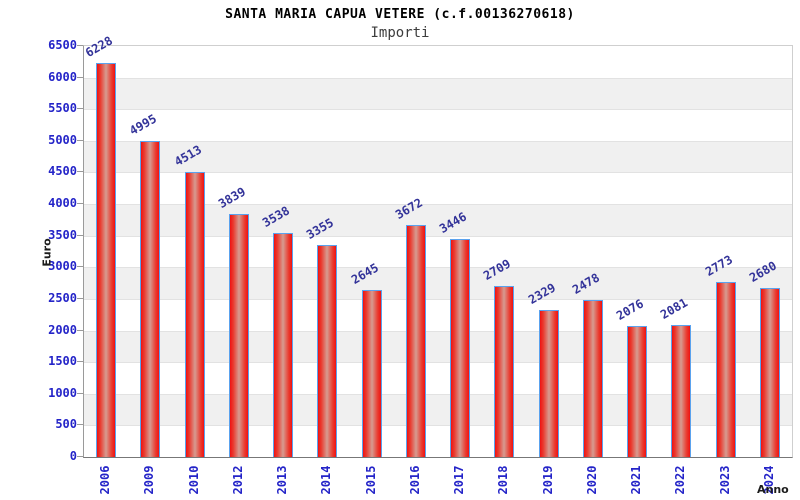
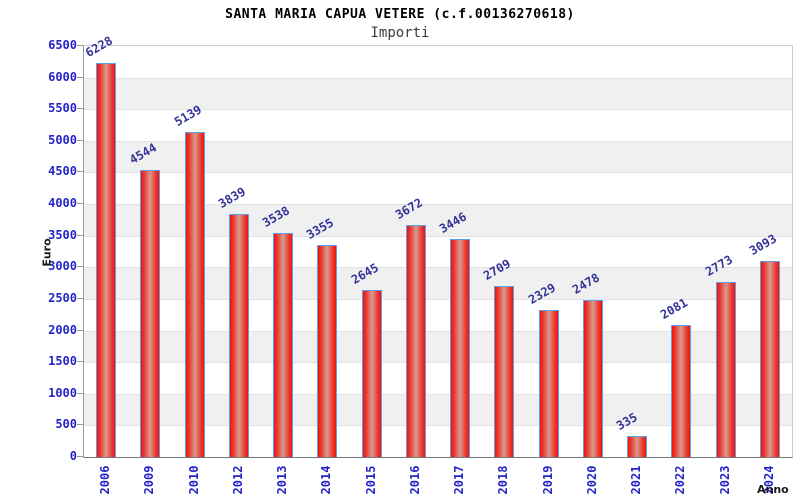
2009: 4995 -> 4544
2010: 4513 -> 5139
2021: 2076 -> 335
2024: 2680 -> 3093
